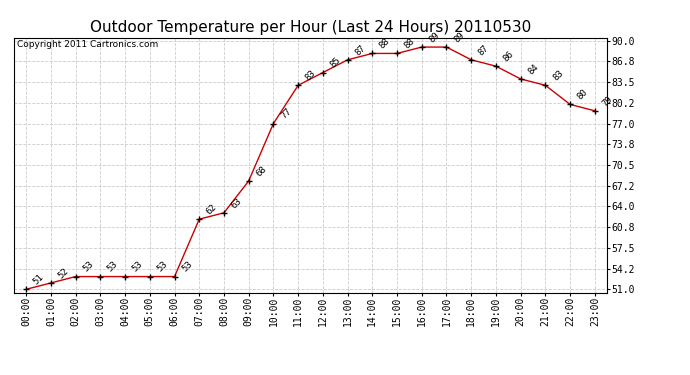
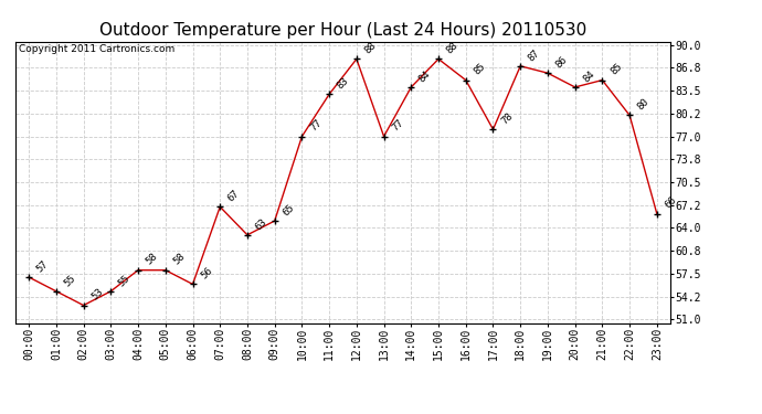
00:00: 51 -> 57
01:00: 52 -> 55
03:00: 53 -> 55
04:00: 53 -> 58
05:00: 53 -> 58
06:00: 53 -> 56
07:00: 62 -> 67
09:00: 68 -> 65
12:00: 85 -> 88
13:00: 87 -> 77
14:00: 88 -> 84
16:00: 89 -> 85
17:00: 89 -> 78
21:00: 83 -> 85
23:00: 79 -> 66
